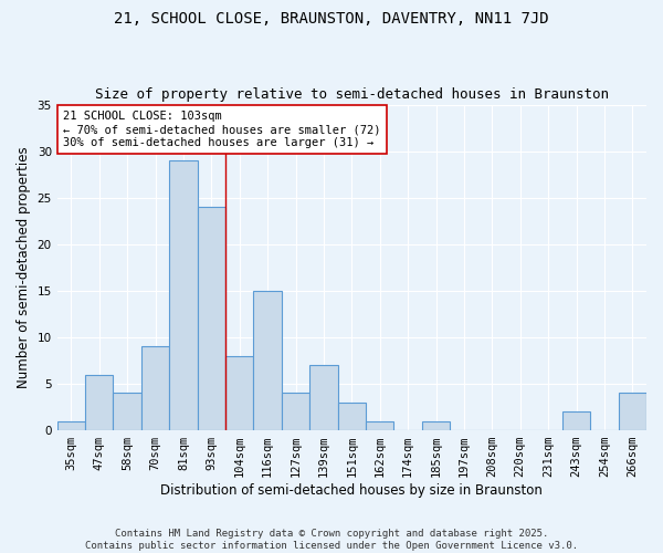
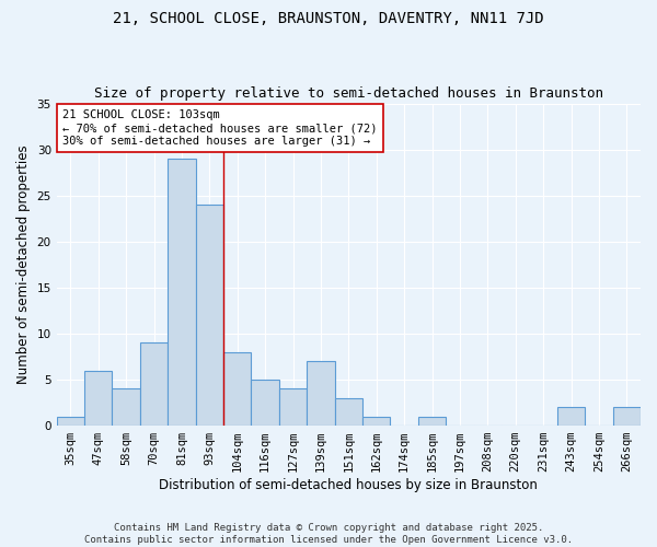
116sqm: 15 -> 5
266sqm: 4 -> 2
